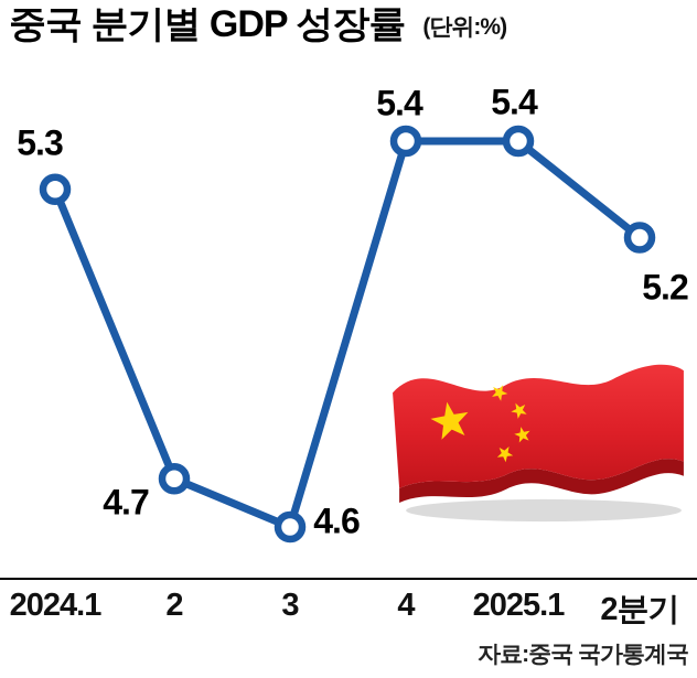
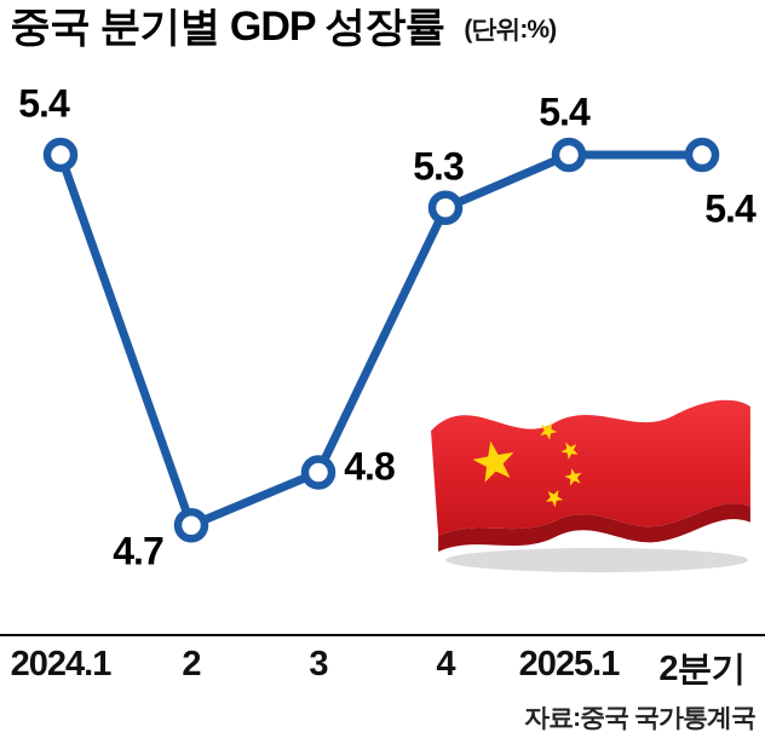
2024.1: 5.3 -> 5.4
3: 4.6 -> 4.8
4: 5.4 -> 5.3
2분기: 5.2 -> 5.4
